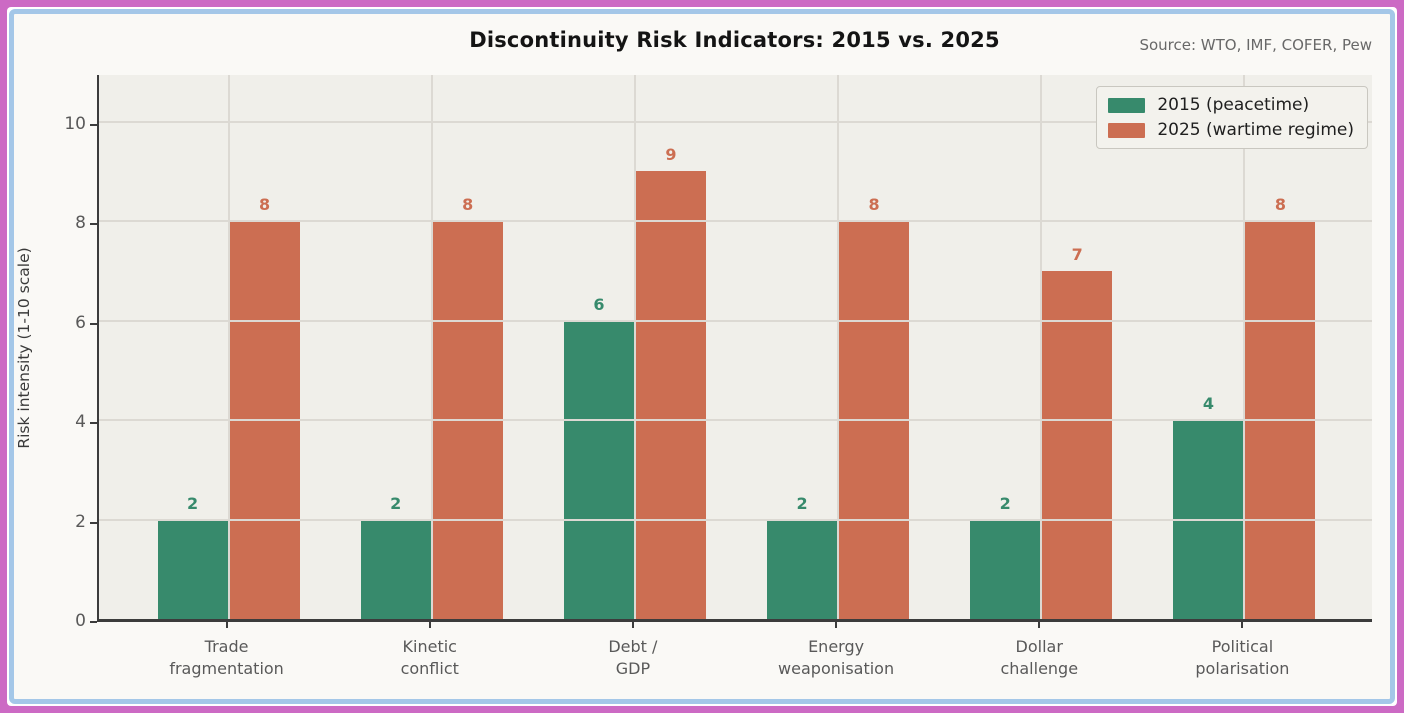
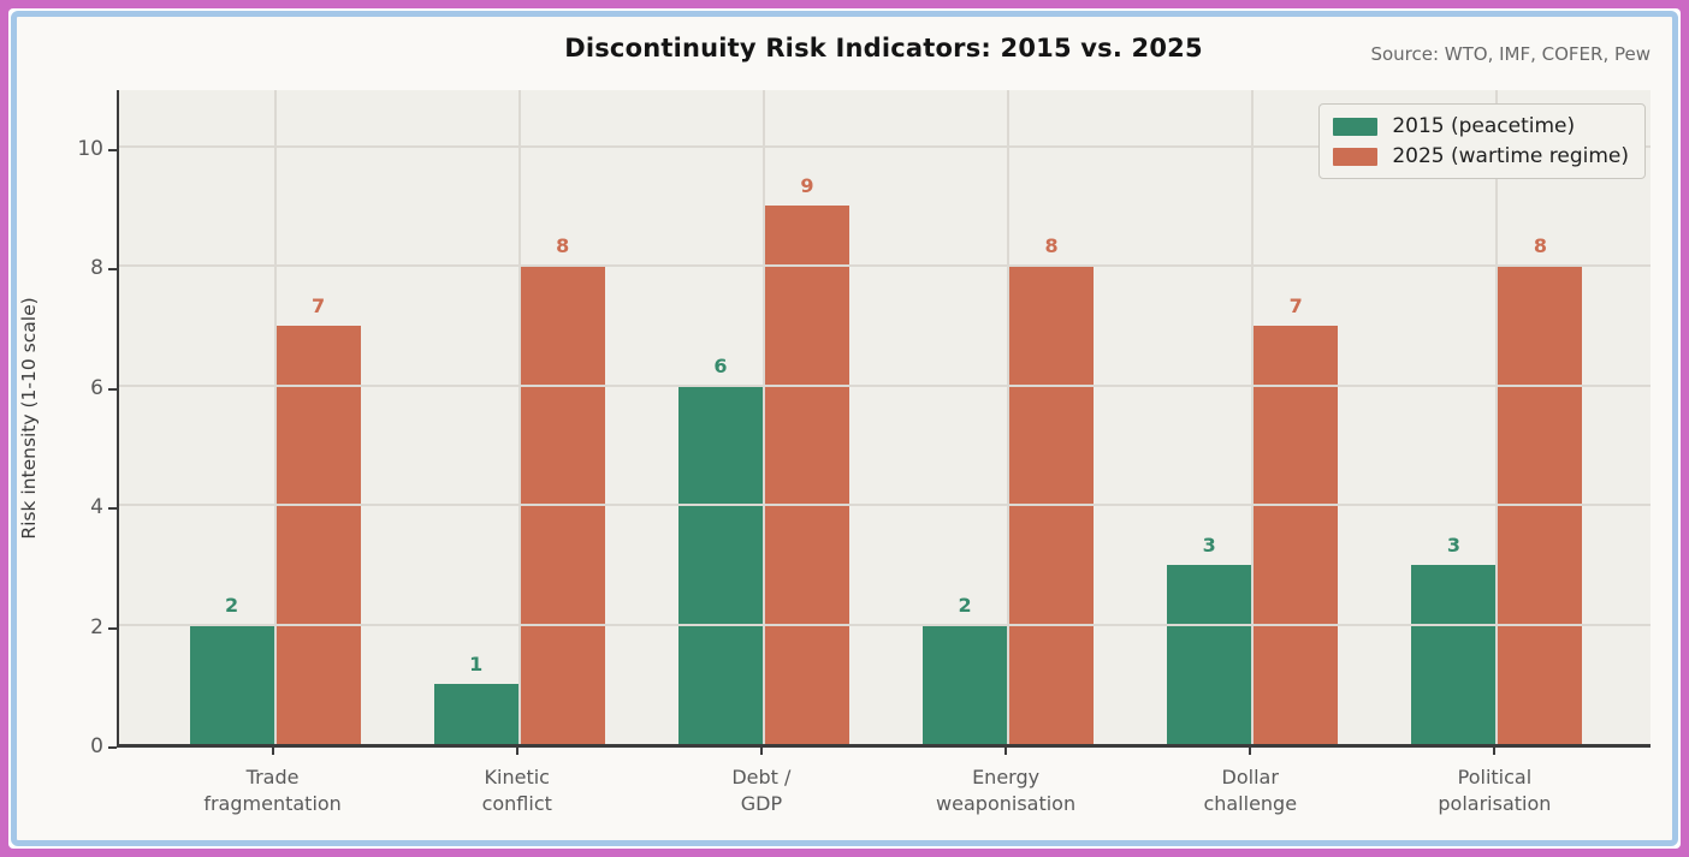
2025 (wartime regime)/Trade fragmentation: 8 -> 7
2015 (peacetime)/Kinetic conflict: 2 -> 1
2015 (peacetime)/Dollar challenge: 2 -> 3
2015 (peacetime)/Political polarisation: 4 -> 3
